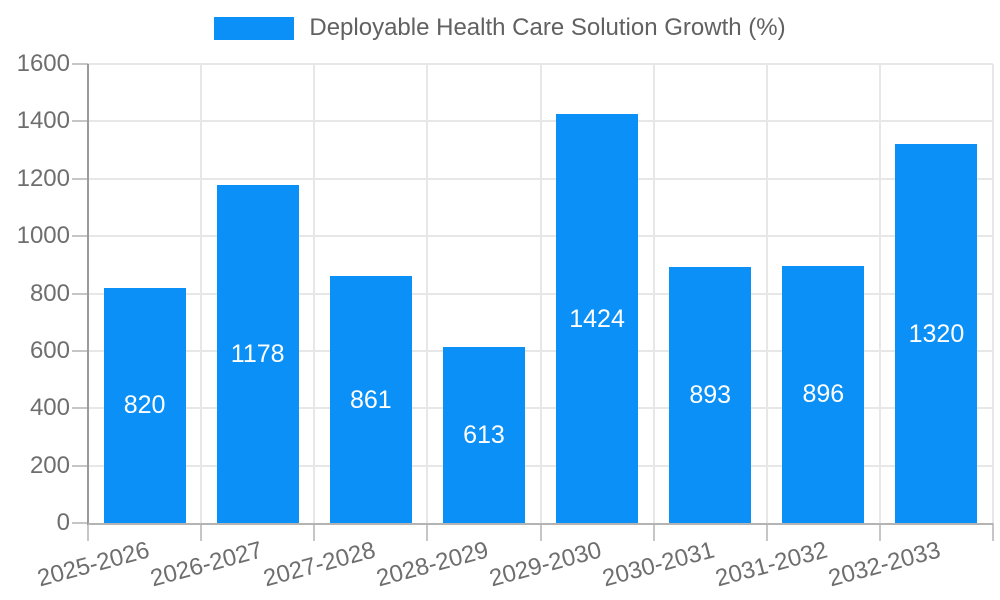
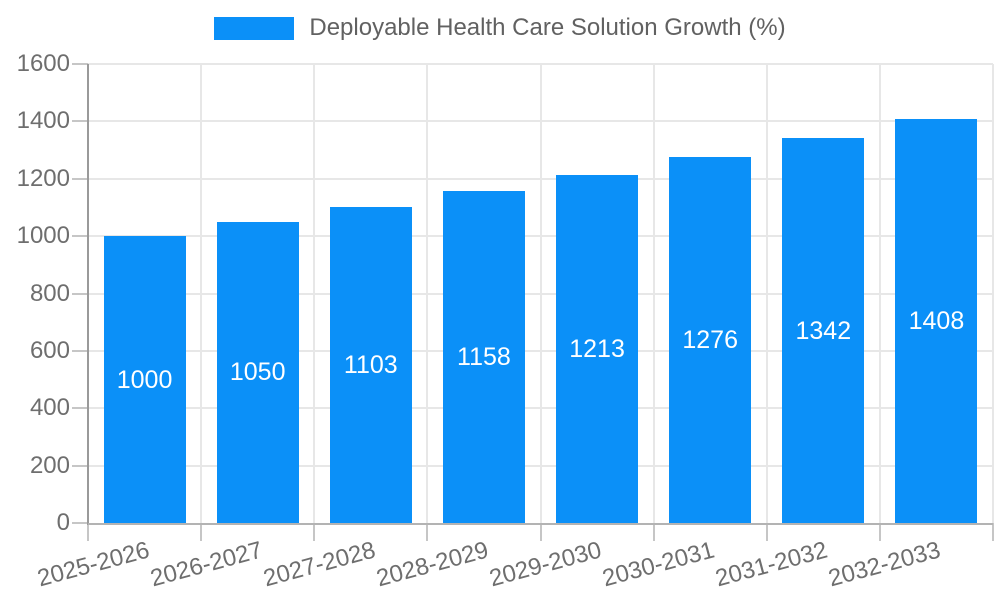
2025-2026: 820 -> 1000
2026-2027: 1178 -> 1050
2027-2028: 861 -> 1103
2028-2029: 613 -> 1158
2029-2030: 1424 -> 1213
2030-2031: 893 -> 1276
2031-2032: 896 -> 1342
2032-2033: 1320 -> 1408
